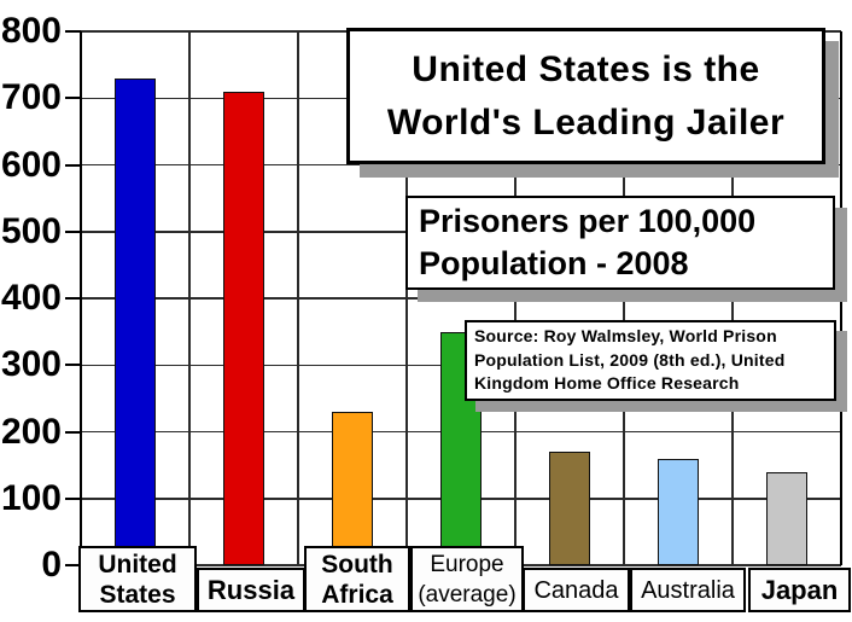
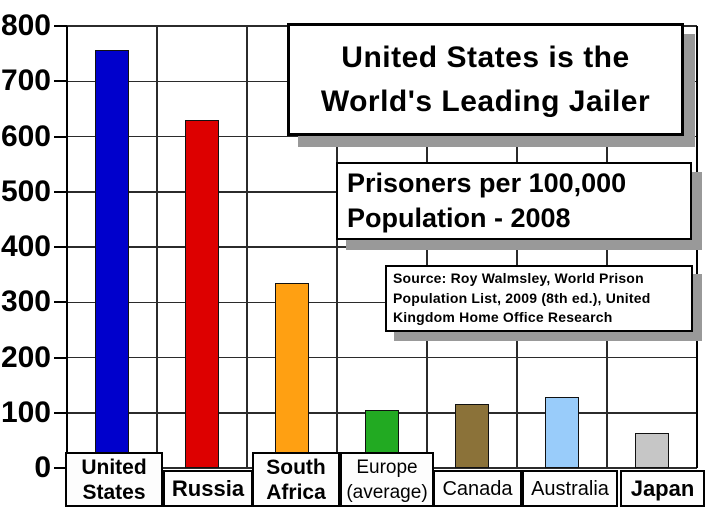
United States: 730 -> 760
Russia: 710 -> 630
South Africa: 230 -> 340
Europe (average): 350 -> 100
Canada: 170 -> 120
Australia: 160 -> 130
Japan: 140 -> 60
